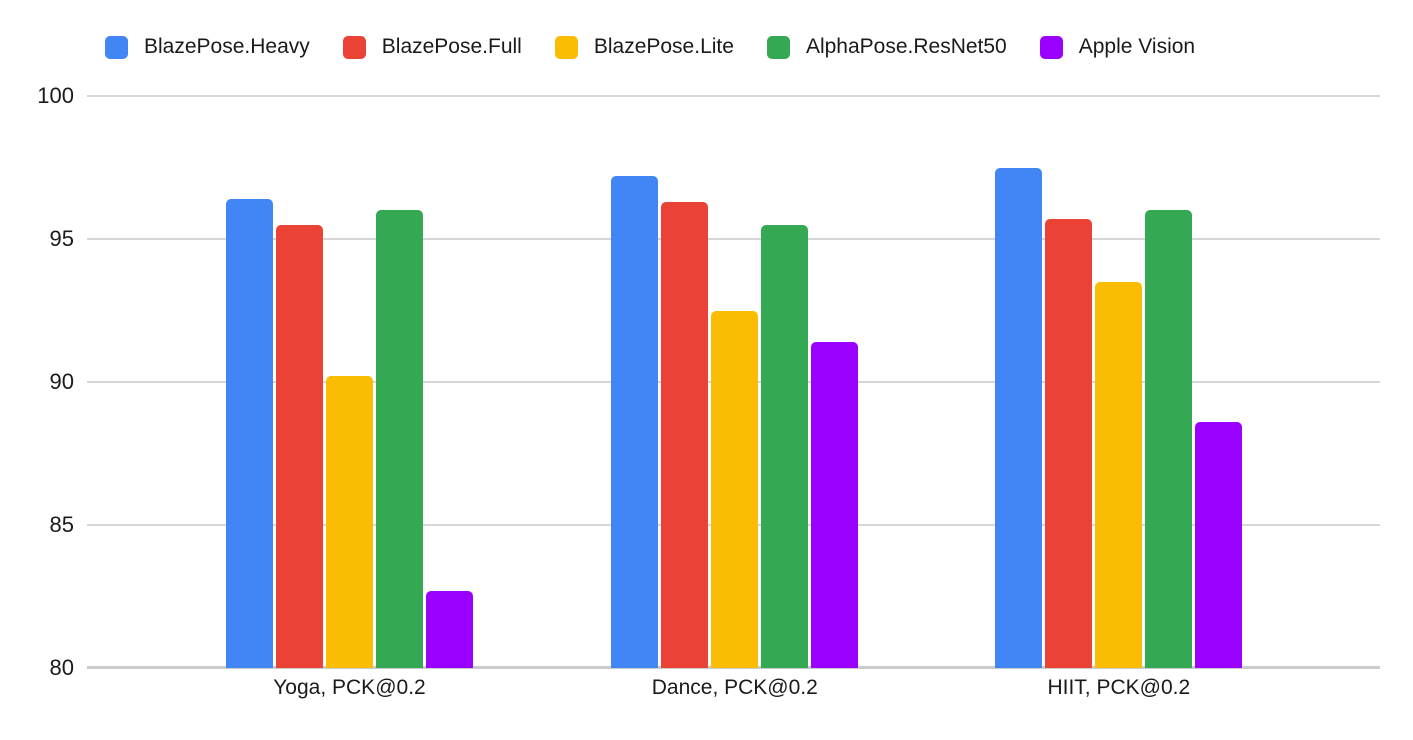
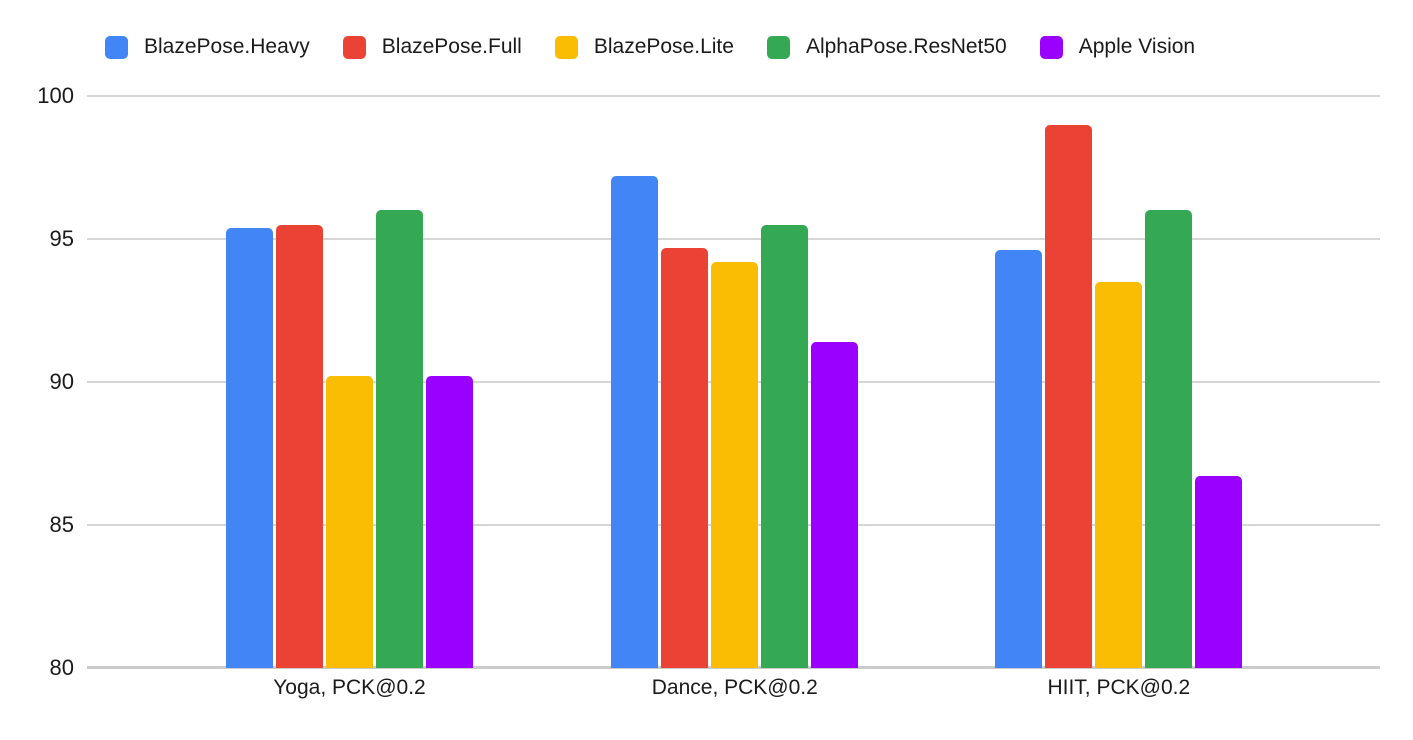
BlazePose.Heavy/Yoga, PCK@0.2: 96.4 -> 95.4
Apple Vision/Yoga, PCK@0.2: 82.7 -> 90.2
BlazePose.Full/Dance, PCK@0.2: 96.3 -> 94.7
BlazePose.Lite/Dance, PCK@0.2: 92.5 -> 94.2
BlazePose.Heavy/HIIT, PCK@0.2: 97.5 -> 94.6
BlazePose.Full/HIIT, PCK@0.2: 95.7 -> 99.0
Apple Vision/HIIT, PCK@0.2: 88.6 -> 86.7
